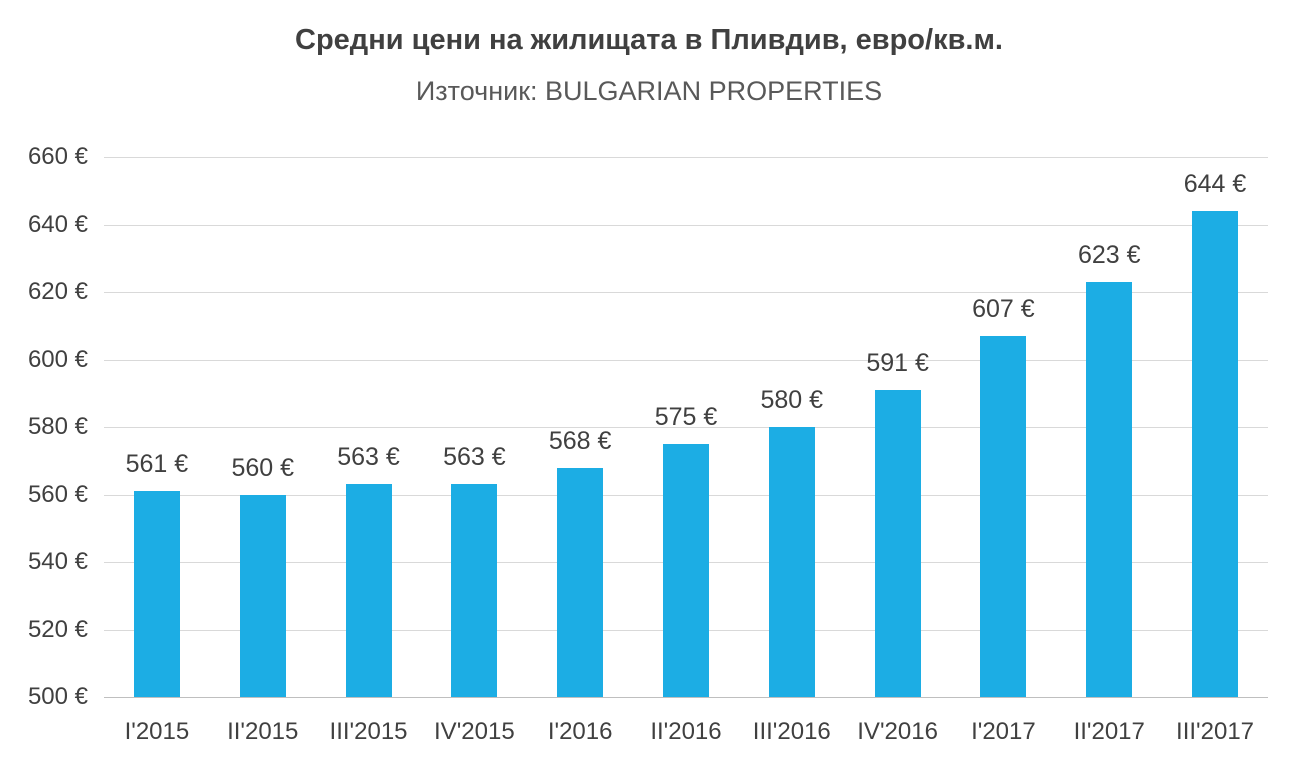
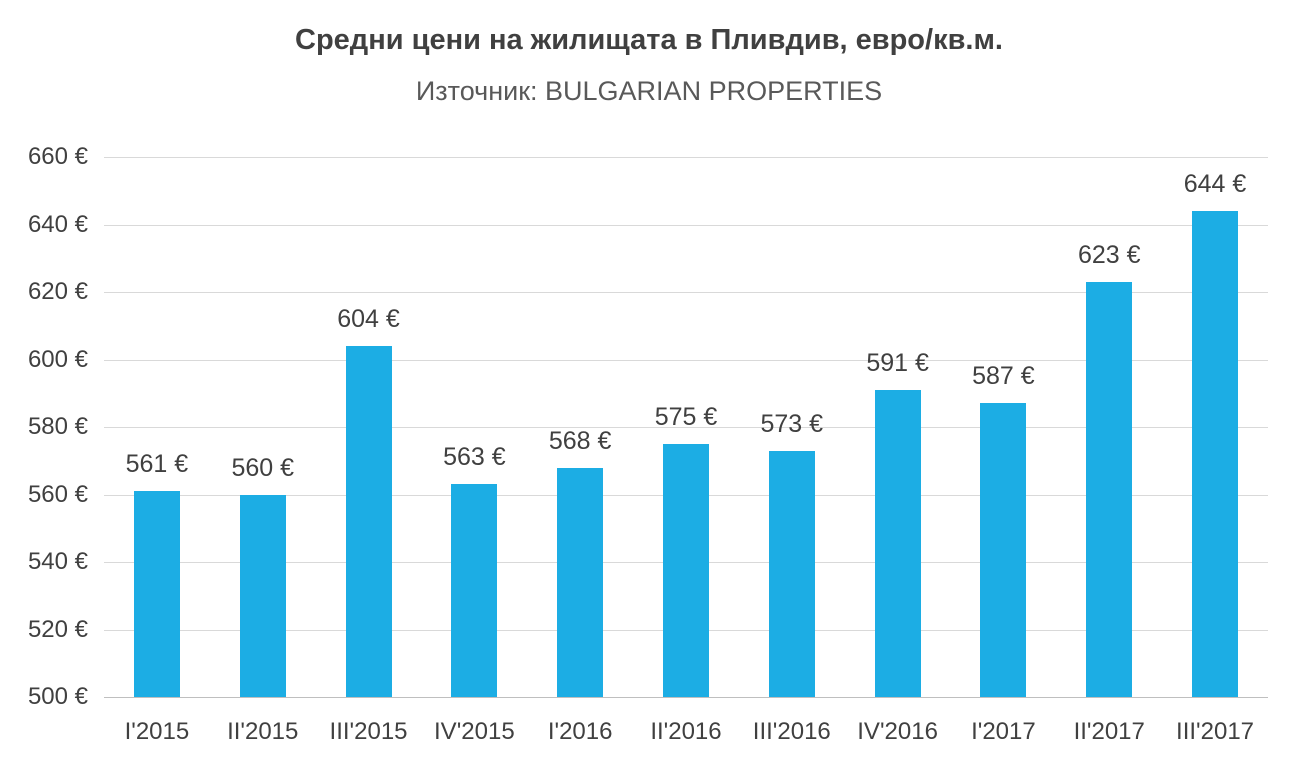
III'2015: 563 -> 604
III'2016: 580 -> 573
I'2017: 607 -> 587
